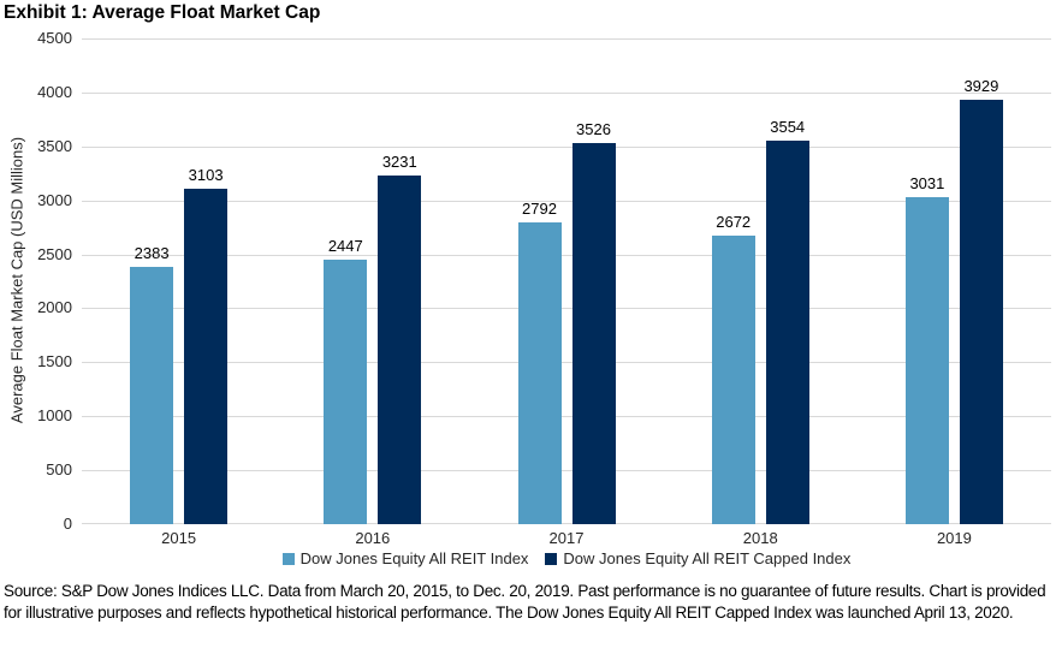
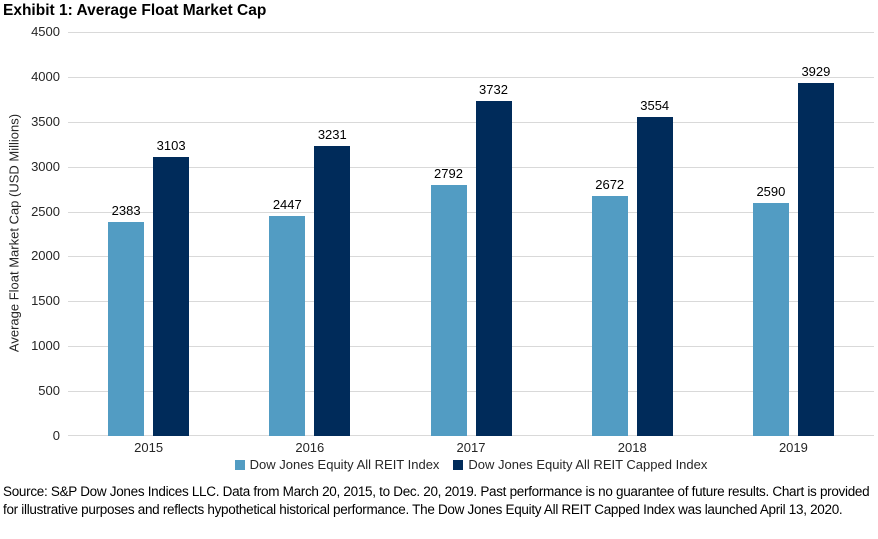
Dow Jones Equity All REIT Capped Index/2017: 3526 -> 3732
Dow Jones Equity All REIT Index/2019: 3031 -> 2590
